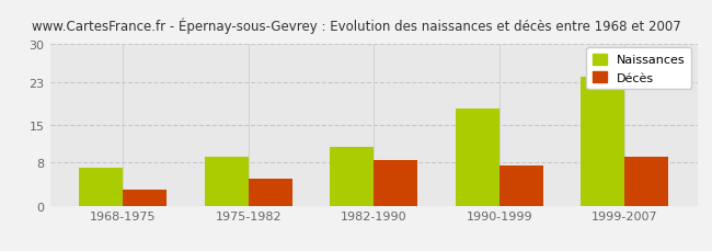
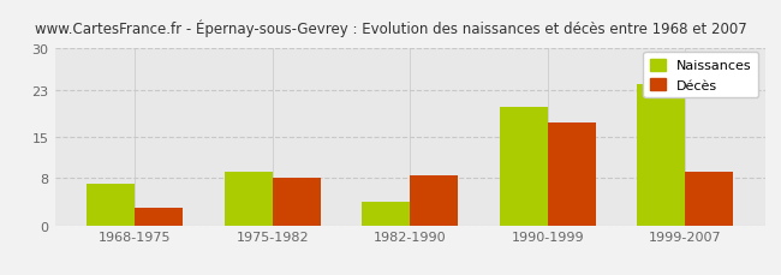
Décès/1975-1982: 5.0 -> 8.0
Naissances/1982-1990: 11 -> 4
Naissances/1990-1999: 18 -> 20
Décès/1990-1999: 7.5 -> 17.5
